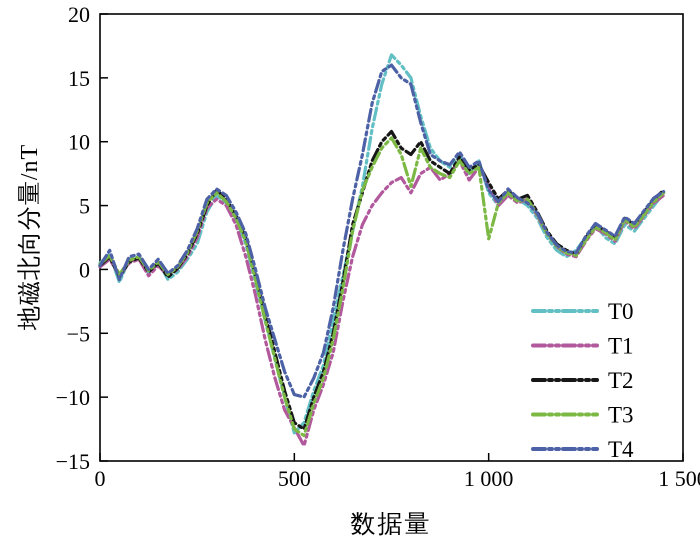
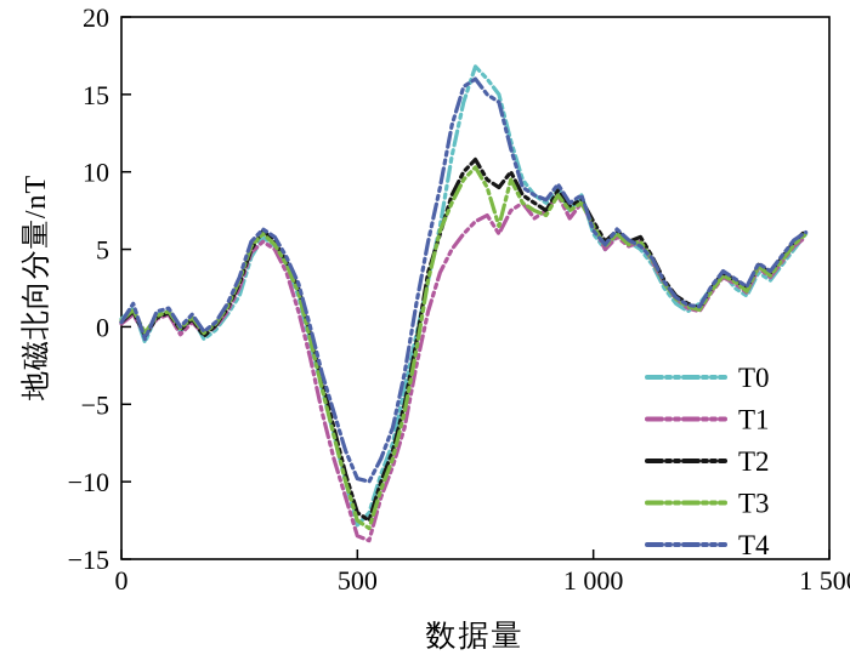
T1/500: -12.4 -> -13.5
T3/1000: 2.4 -> 6.5
